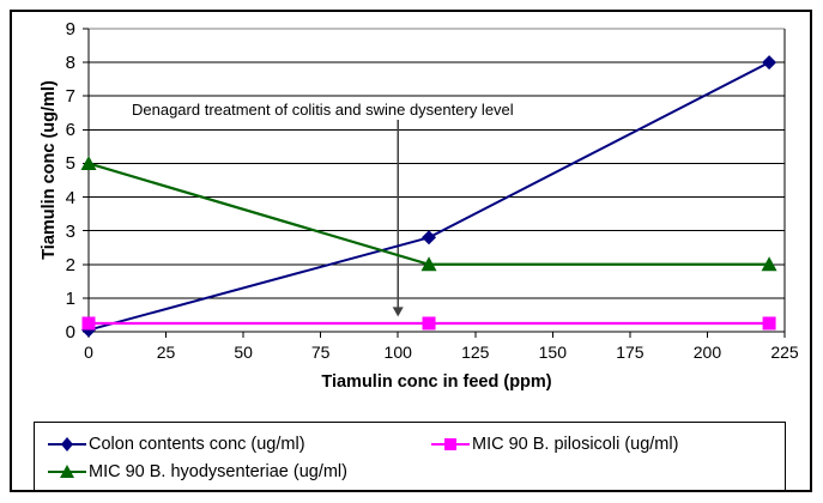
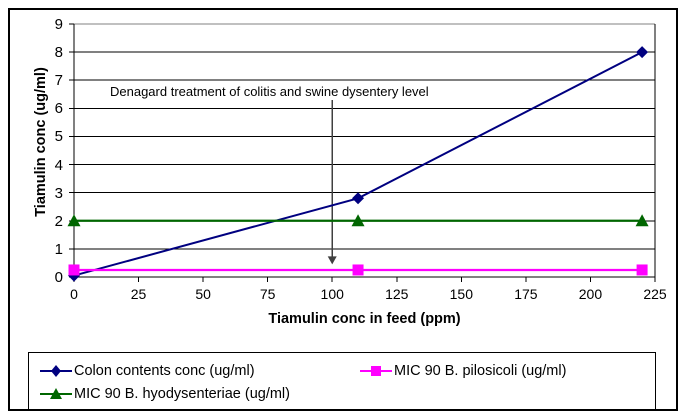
MIC 90 B. hyodysenteriae (ug/ml)/0: 5 -> 2
